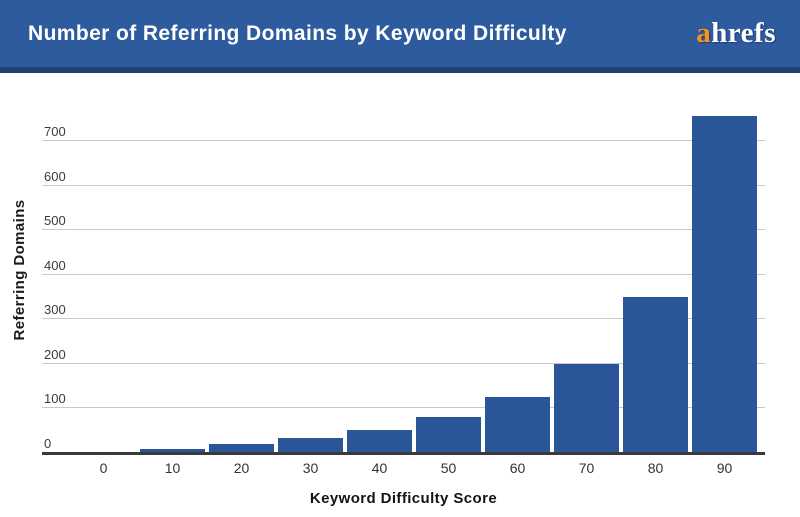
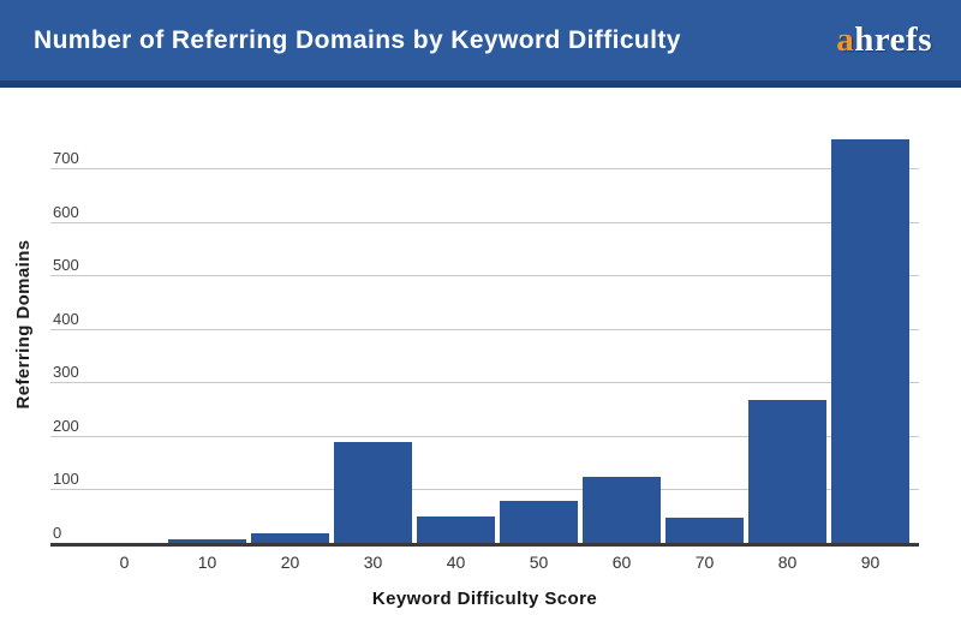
30: 30 -> 190
70: 200 -> 50
80: 350 -> 270
